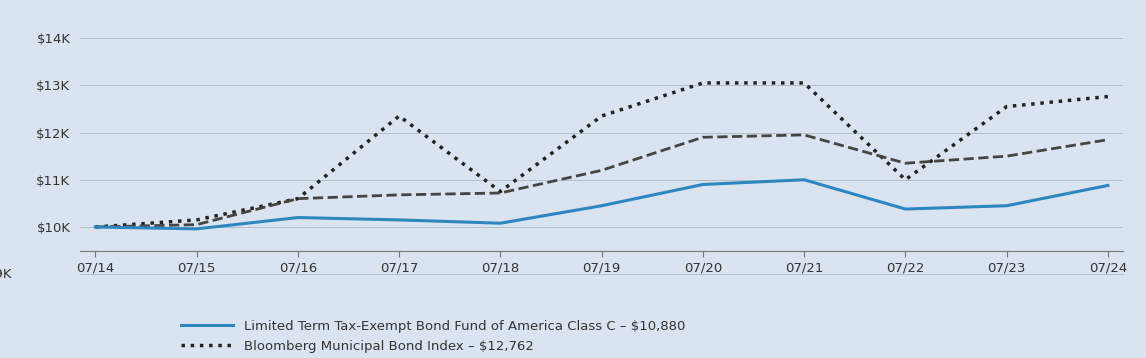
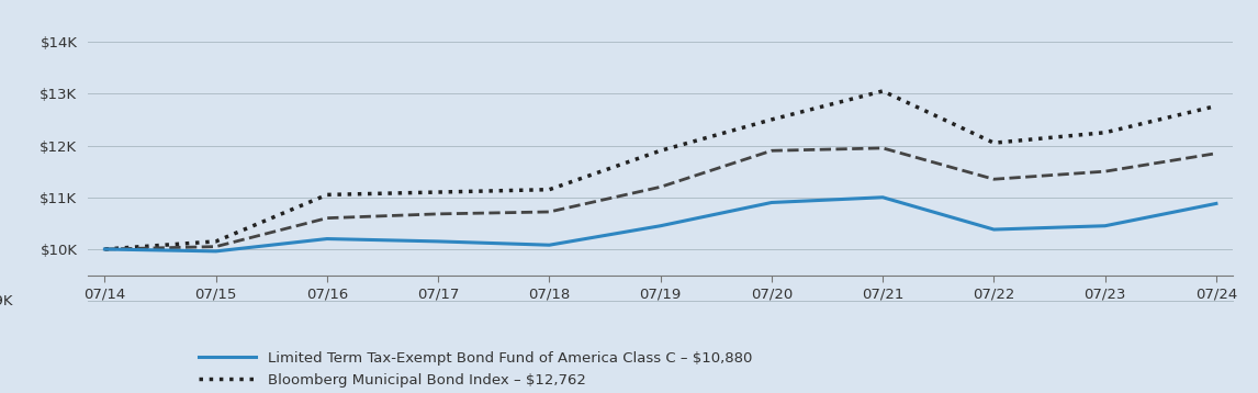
Bloomberg Municipal Bond Index – $12,762/07/16: $10.60K -> $11.05K
Bloomberg Municipal Bond Index – $12,762/07/17: $12.35K -> $11.10K
Bloomberg Municipal Bond Index – $12,762/07/18: $10.75K -> $11.15K
Bloomberg Municipal Bond Index – $12,762/07/19: $12.35K -> $11.90K
Bloomberg Municipal Bond Index – $12,762/07/20: $13.05K -> $12.50K
Bloomberg Municipal Bond Index – $12,762/07/22: $11.00K -> $12.05K
Bloomberg Municipal Bond Index – $12,762/07/23: $12.55K -> $12.25K
